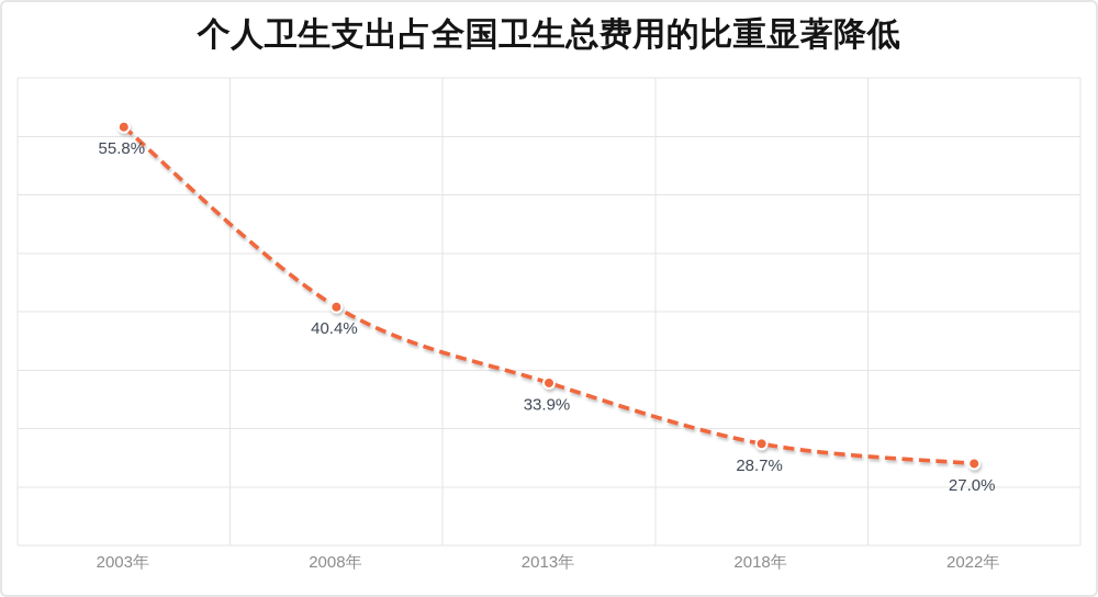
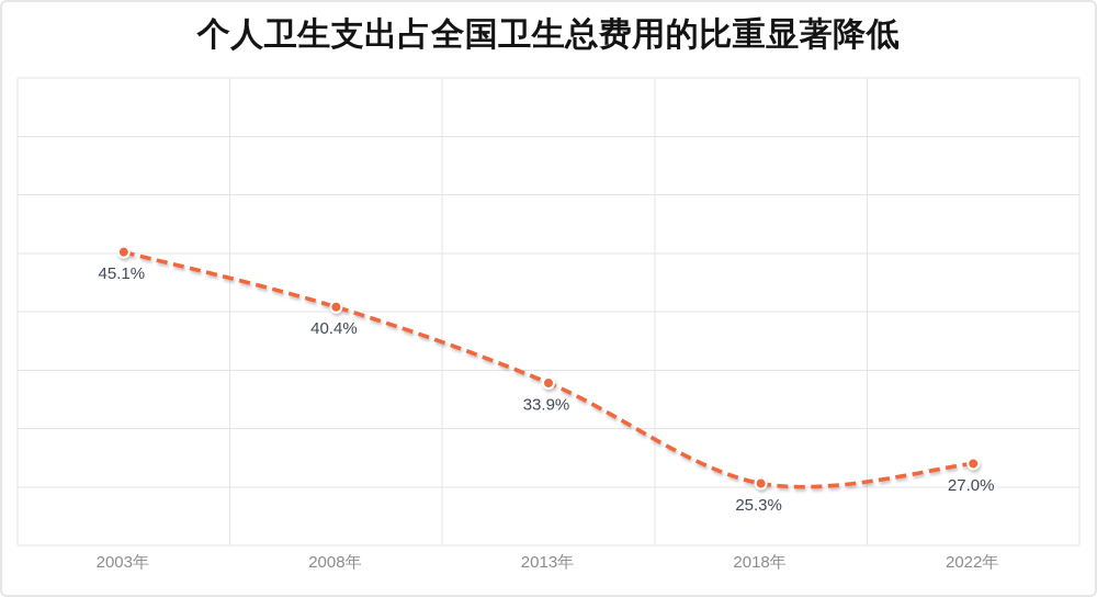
2003年: 55.8% -> 45.1%
2018年: 28.7% -> 25.3%
